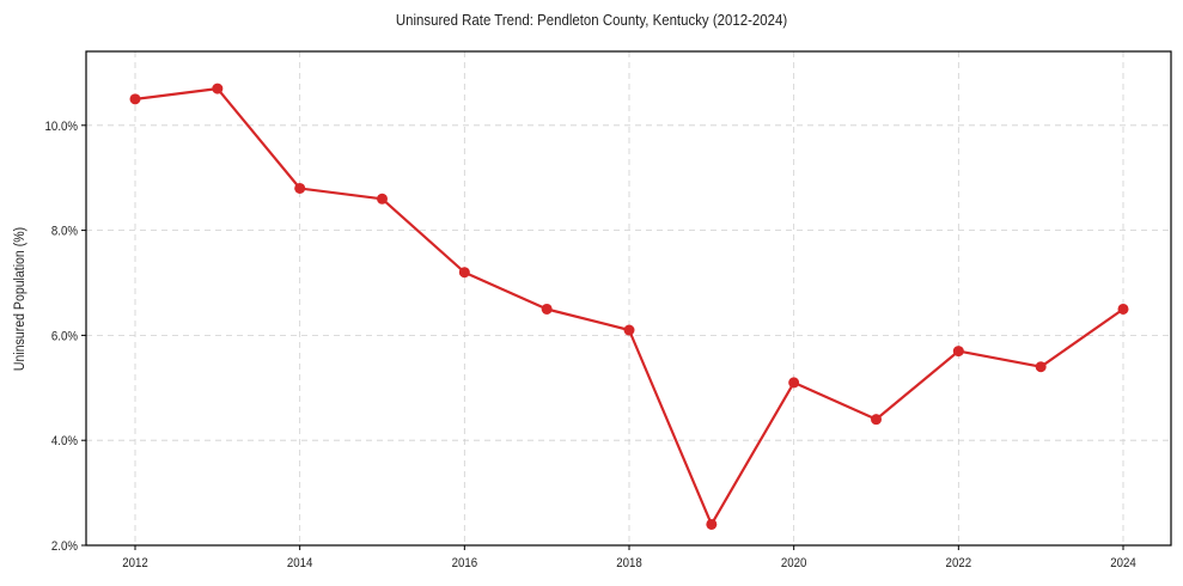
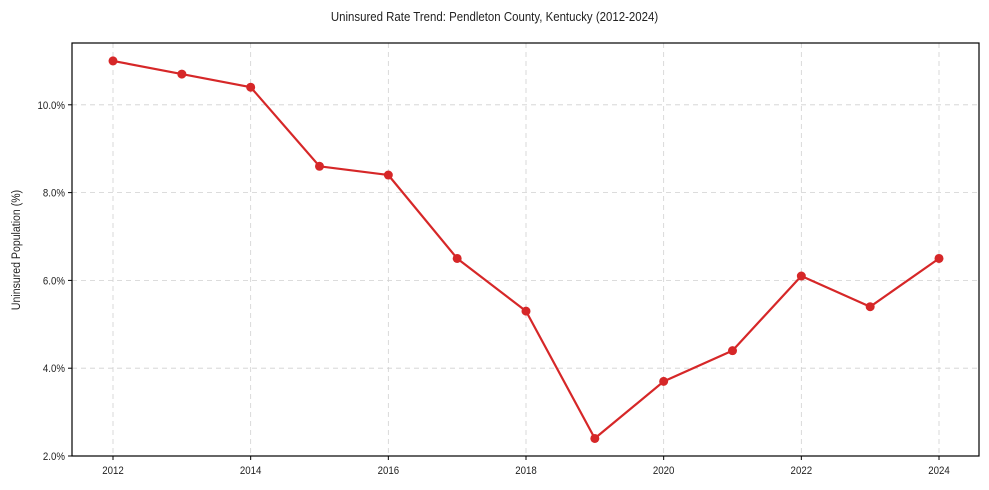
2012: 10.5% -> 11.0%
2014: 8.8% -> 10.4%
2016: 7.2% -> 8.4%
2018: 6.1% -> 5.3%
2020: 5.1% -> 3.7%
2022: 5.7% -> 6.1%
